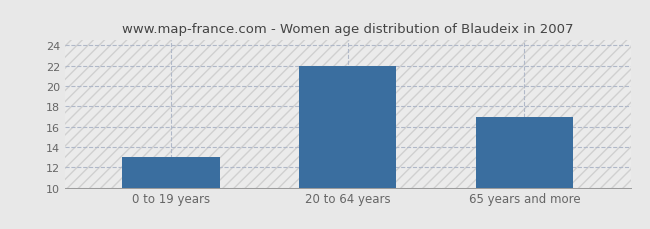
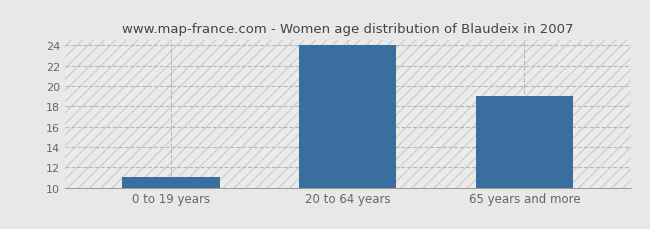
0 to 19 years: 13 -> 11
20 to 64 years: 22 -> 24
65 years and more: 17 -> 19
